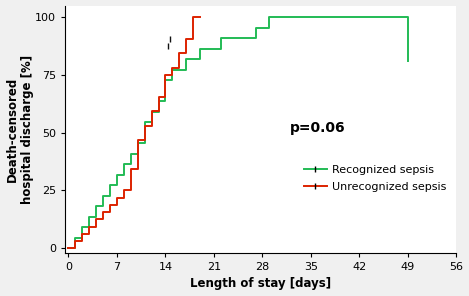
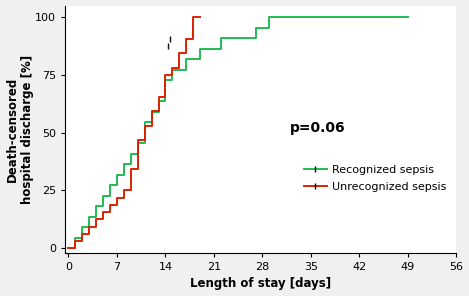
Recognized sepsis/49: 81.0 -> 100.0
